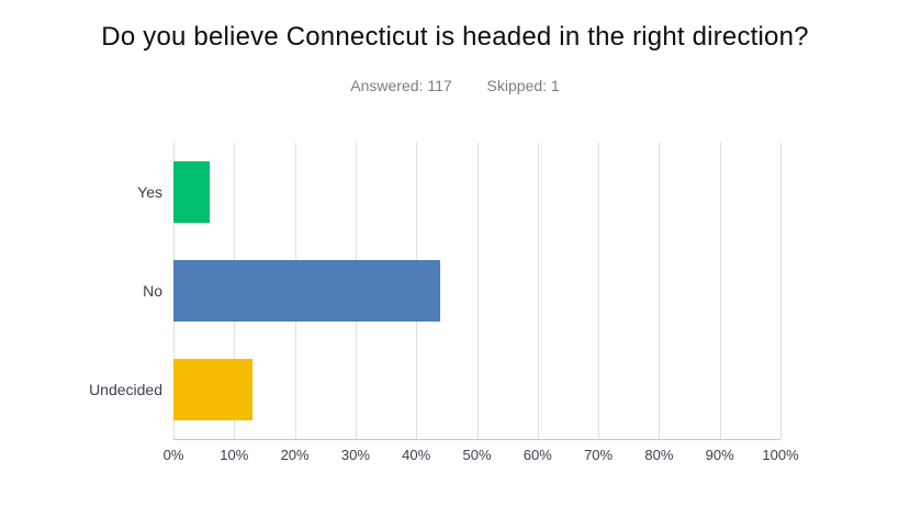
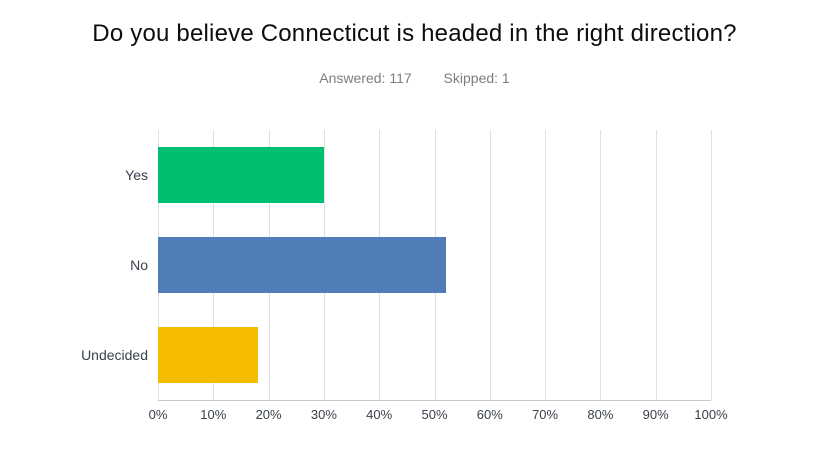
Yes: 6% -> 30%
No: 44% -> 52%
Undecided: 13% -> 18%
